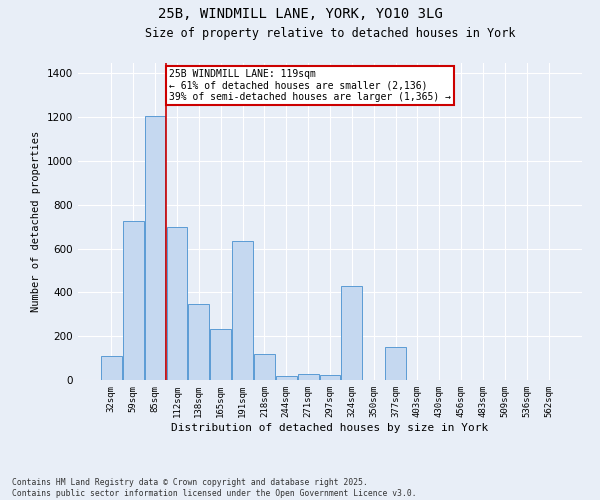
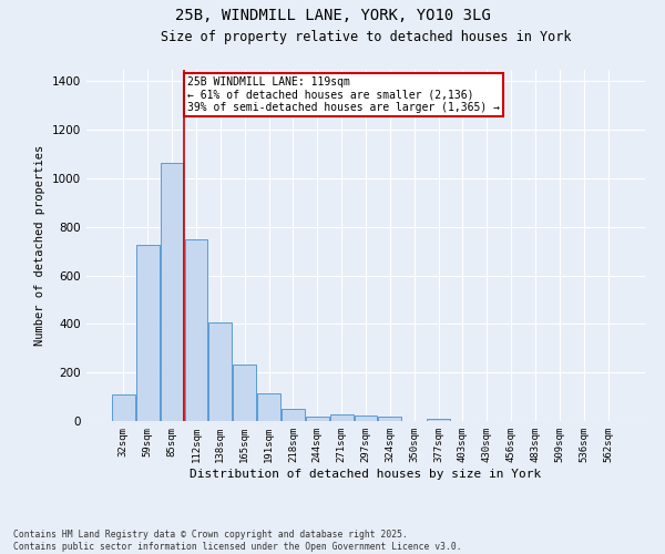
85sqm: 1205 -> 1065
112sqm: 700 -> 750
138sqm: 345 -> 405
191sqm: 635 -> 115
218sqm: 120 -> 50
324sqm: 430 -> 18
377sqm: 150 -> 10
